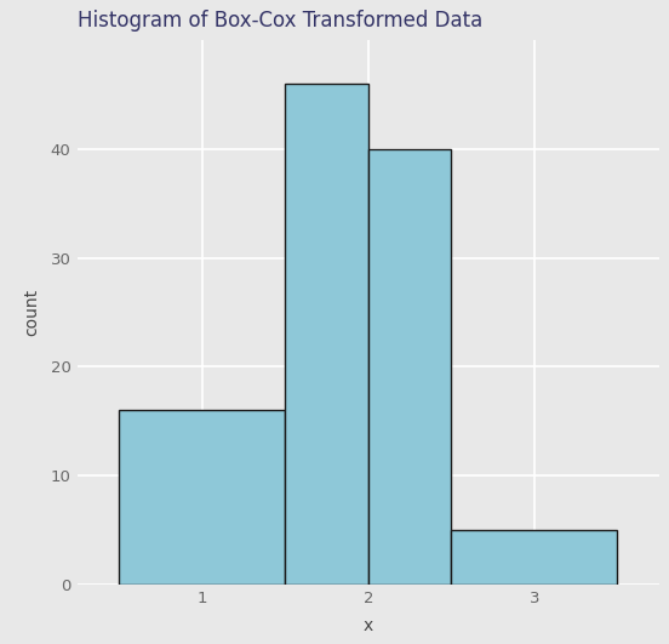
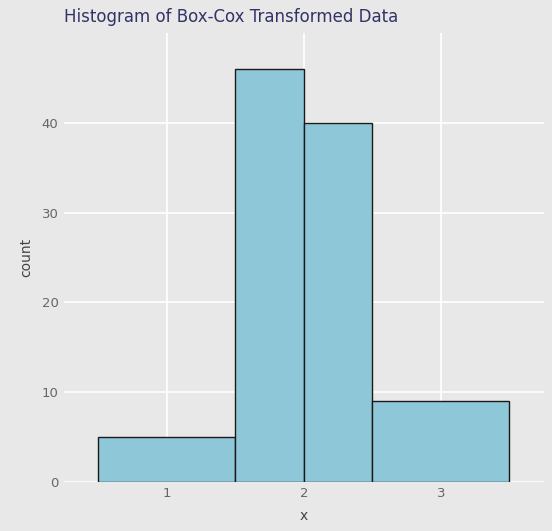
1: 16 -> 5
3: 5 -> 9
